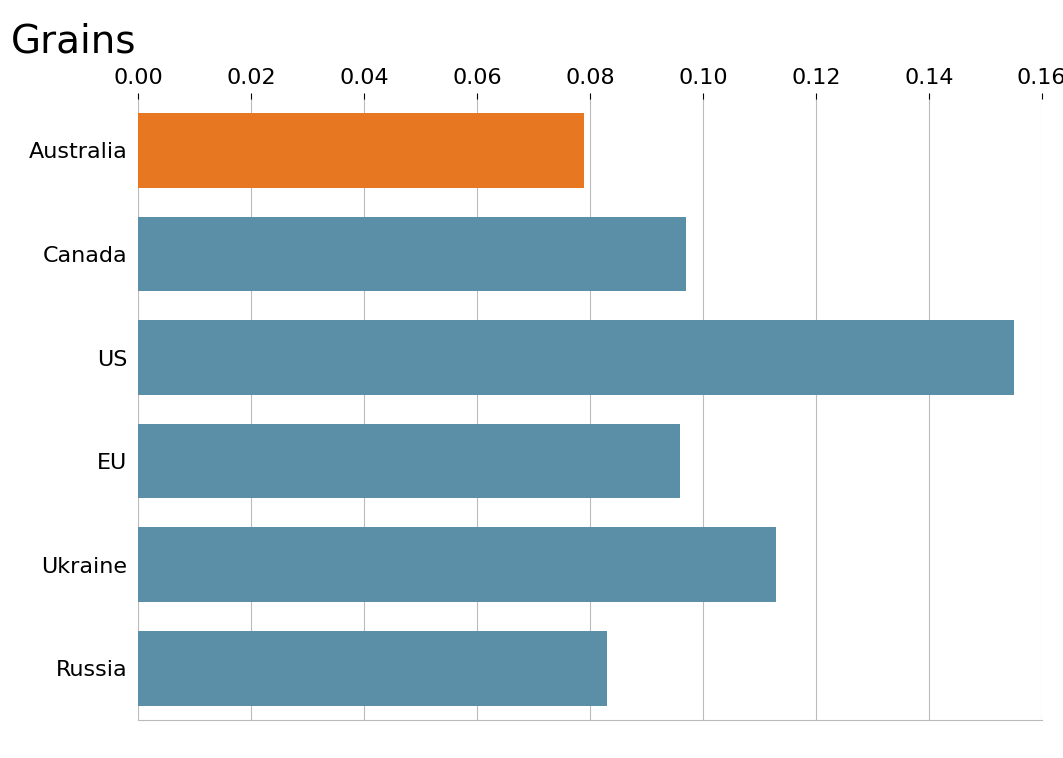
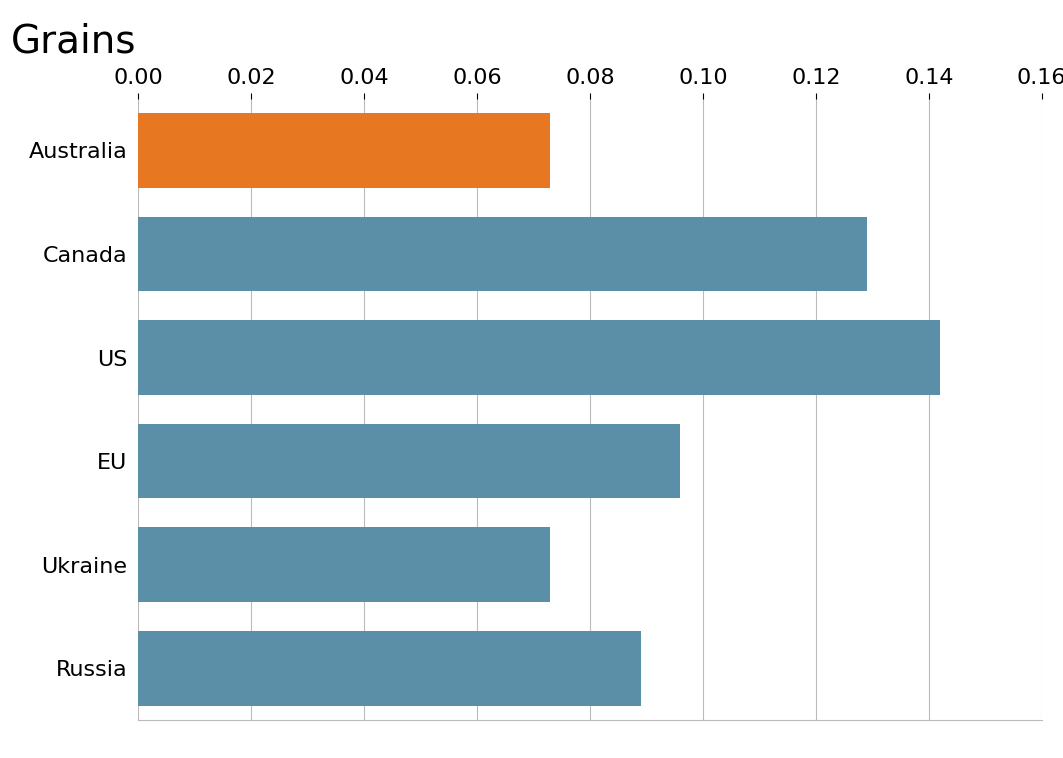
Australia: 0.079 -> 0.073
Canada: 0.097 -> 0.129
US: 0.155 -> 0.142
Ukraine: 0.113 -> 0.073
Russia: 0.083 -> 0.089
